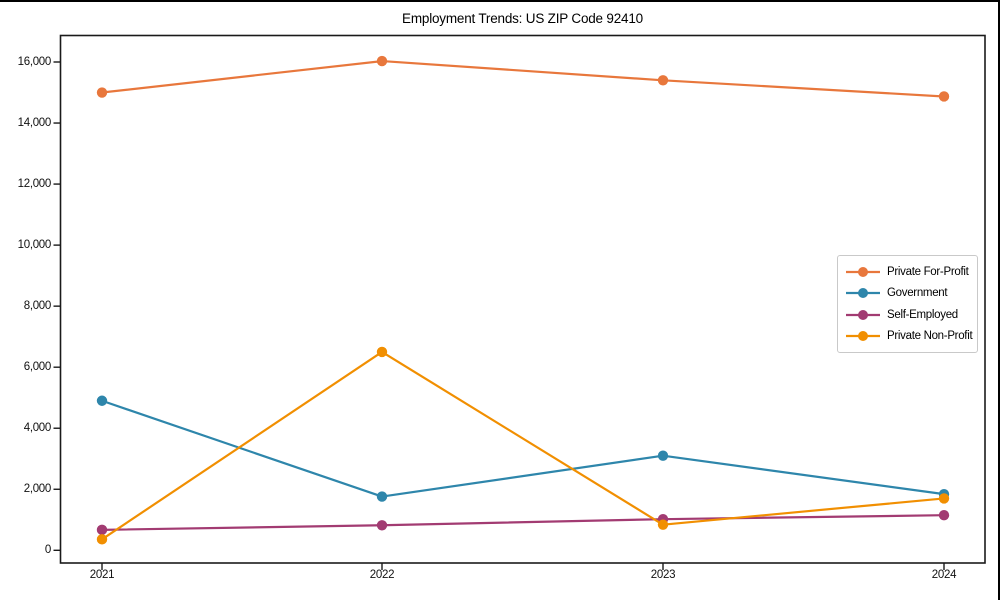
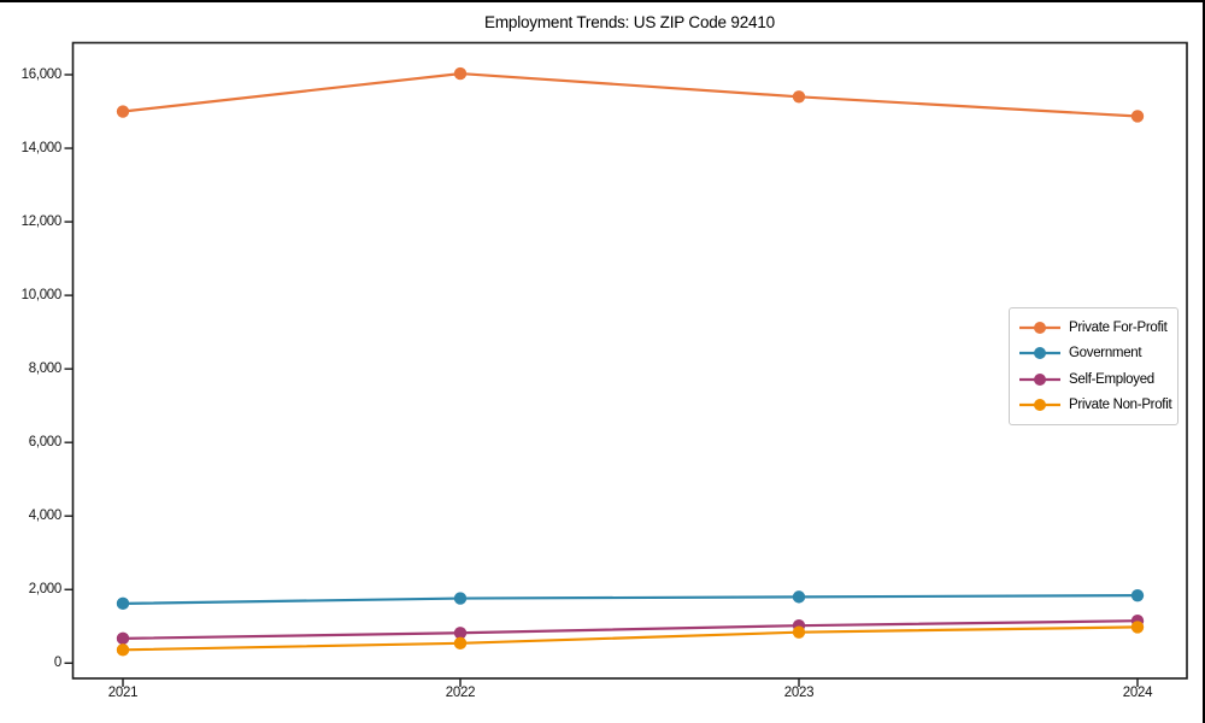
Government/2021: 4900 -> 1600
Private Non-Profit/2022: 6500 -> 500
Government/2023: 3100 -> 1800
Private Non-Profit/2024: 1700 -> 1000
